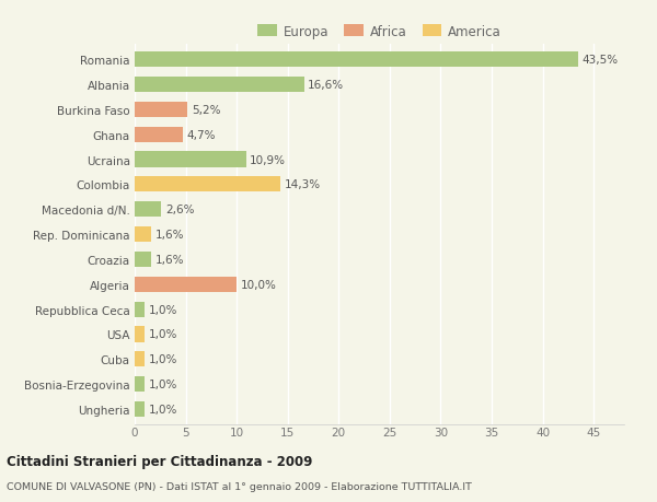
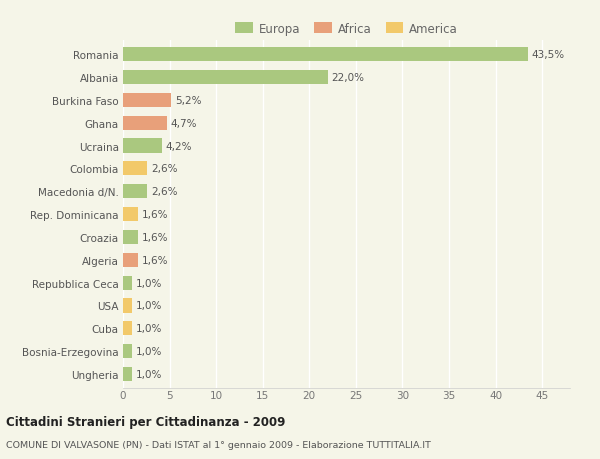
Albania: 16,6% -> 22,0%
Ucraina: 10,9% -> 4,2%
Colombia: 14,3% -> 2,6%
Algeria: 10,0% -> 1,6%
